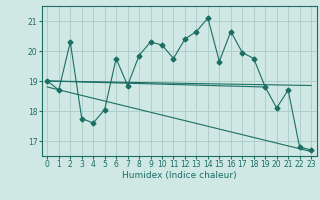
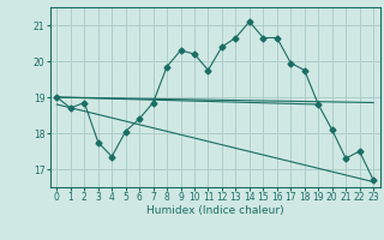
2: 20.30 -> 18.85
4: 17.60 -> 17.35
6: 19.75 -> 18.40
15: 19.65 -> 20.65
21: 18.70 -> 17.30
22: 16.80 -> 17.50
